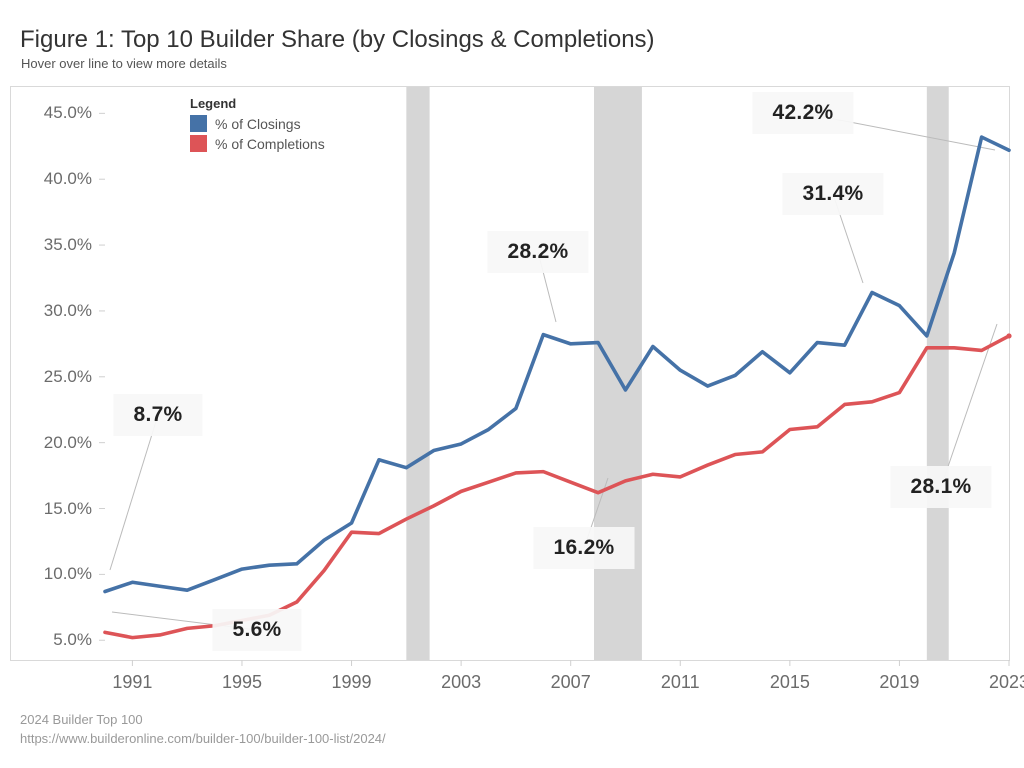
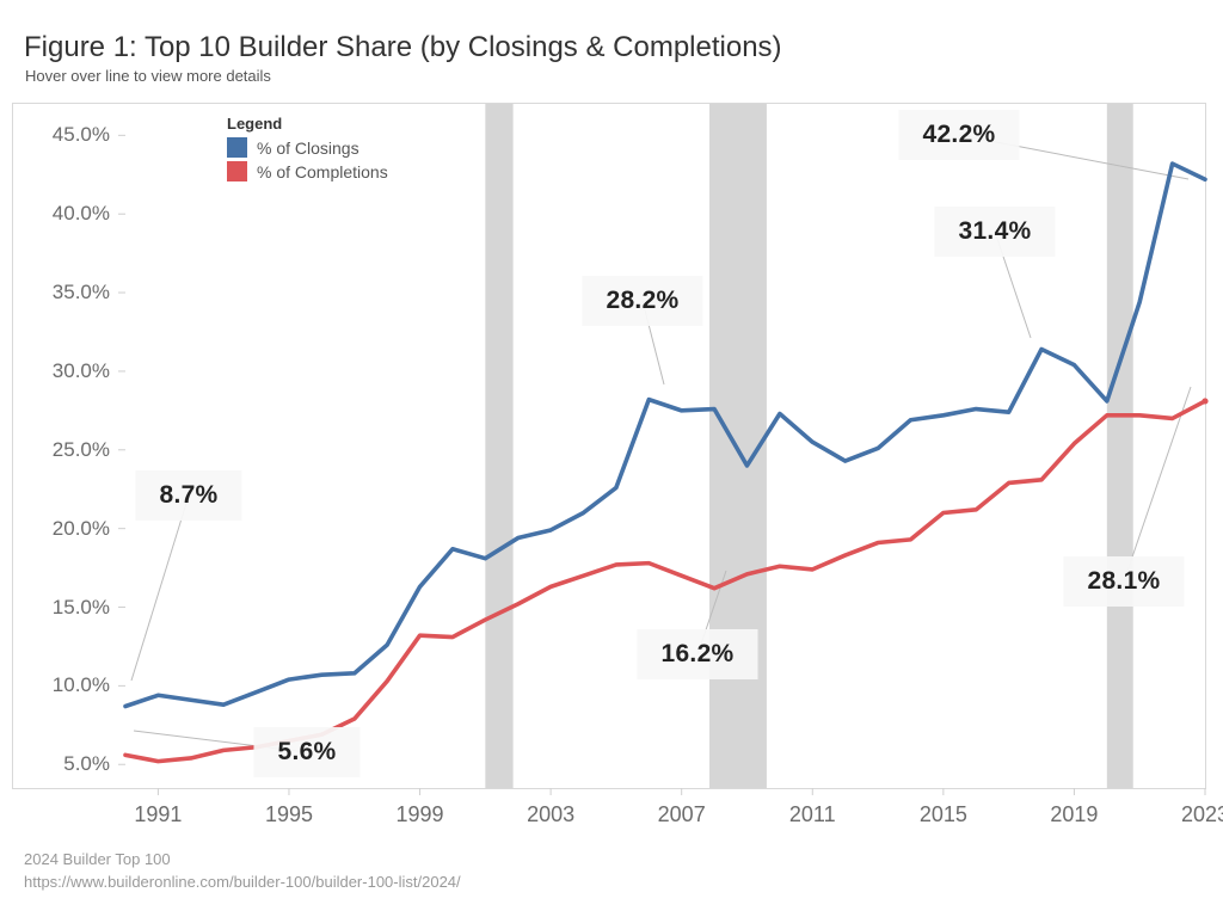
% of Closings/1999: 13.9% -> 16.3%
% of Closings/2015: 25.3% -> 27.2%
% of Completions/2019: 23.8% -> 25.4%
